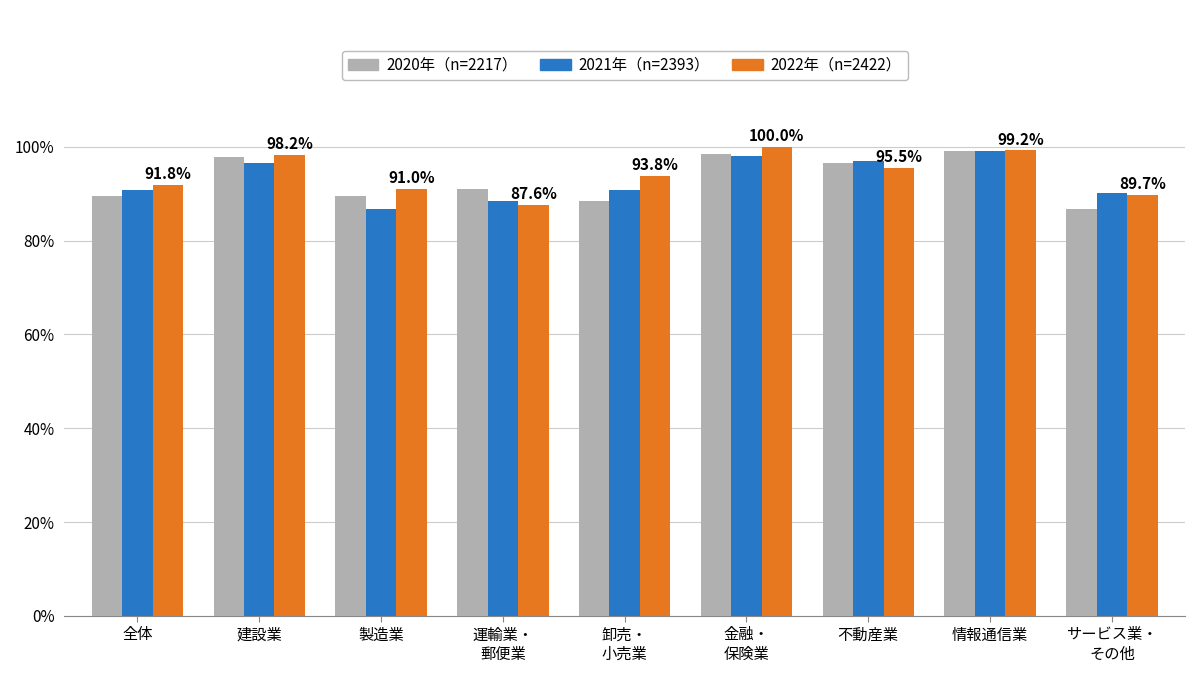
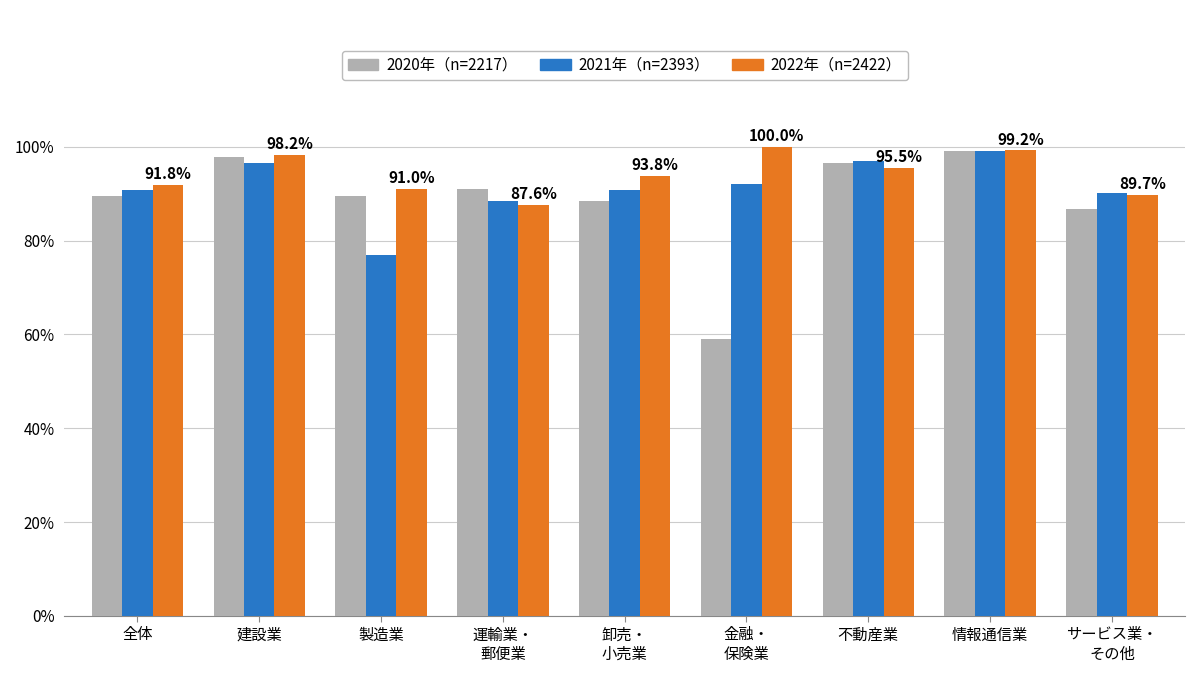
2021年（n=2393）/製造業: 86.8% -> 77.0%
2020年（n=2217）/金融・ 保険業: 98.5% -> 59.0%
2021年（n=2393）/金融・ 保険業: 98.0% -> 92.0%
